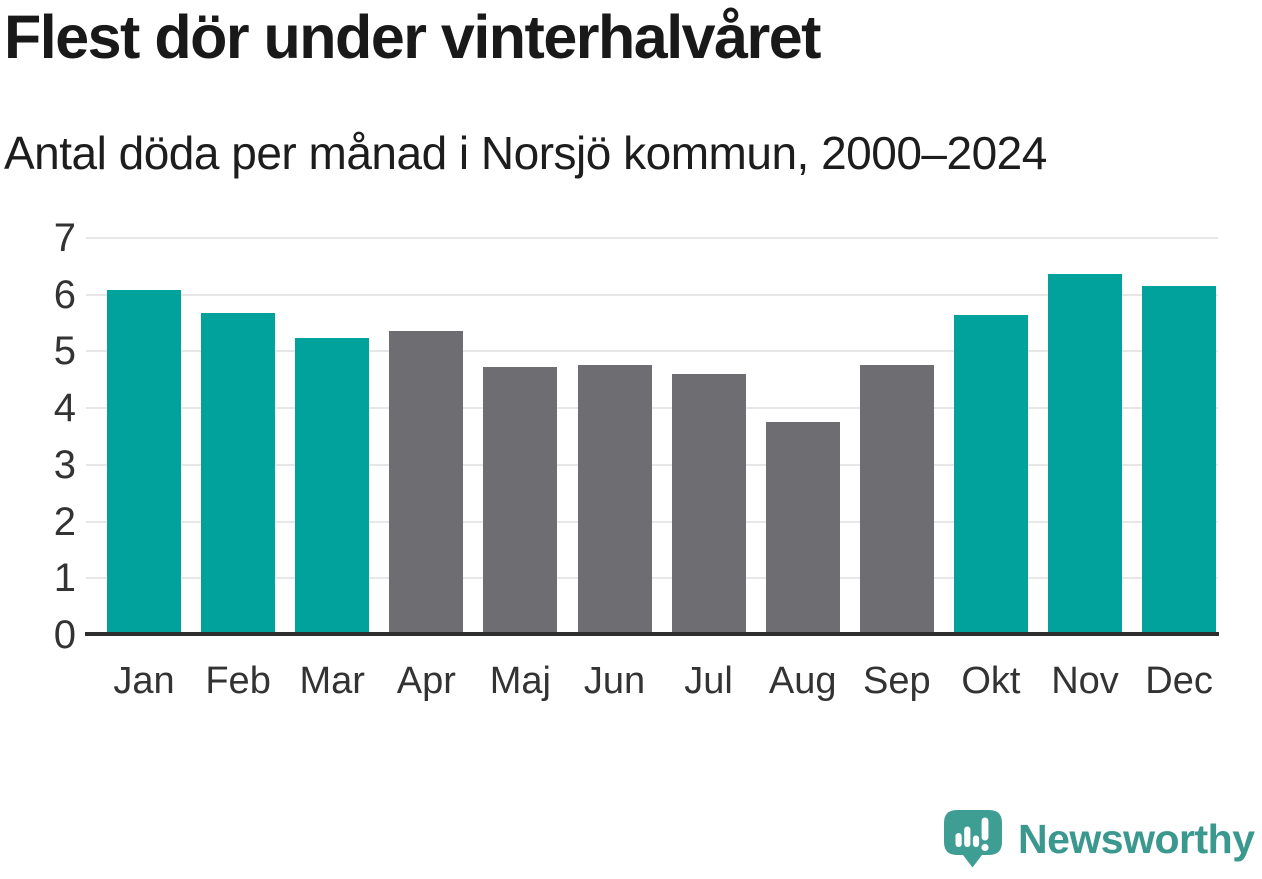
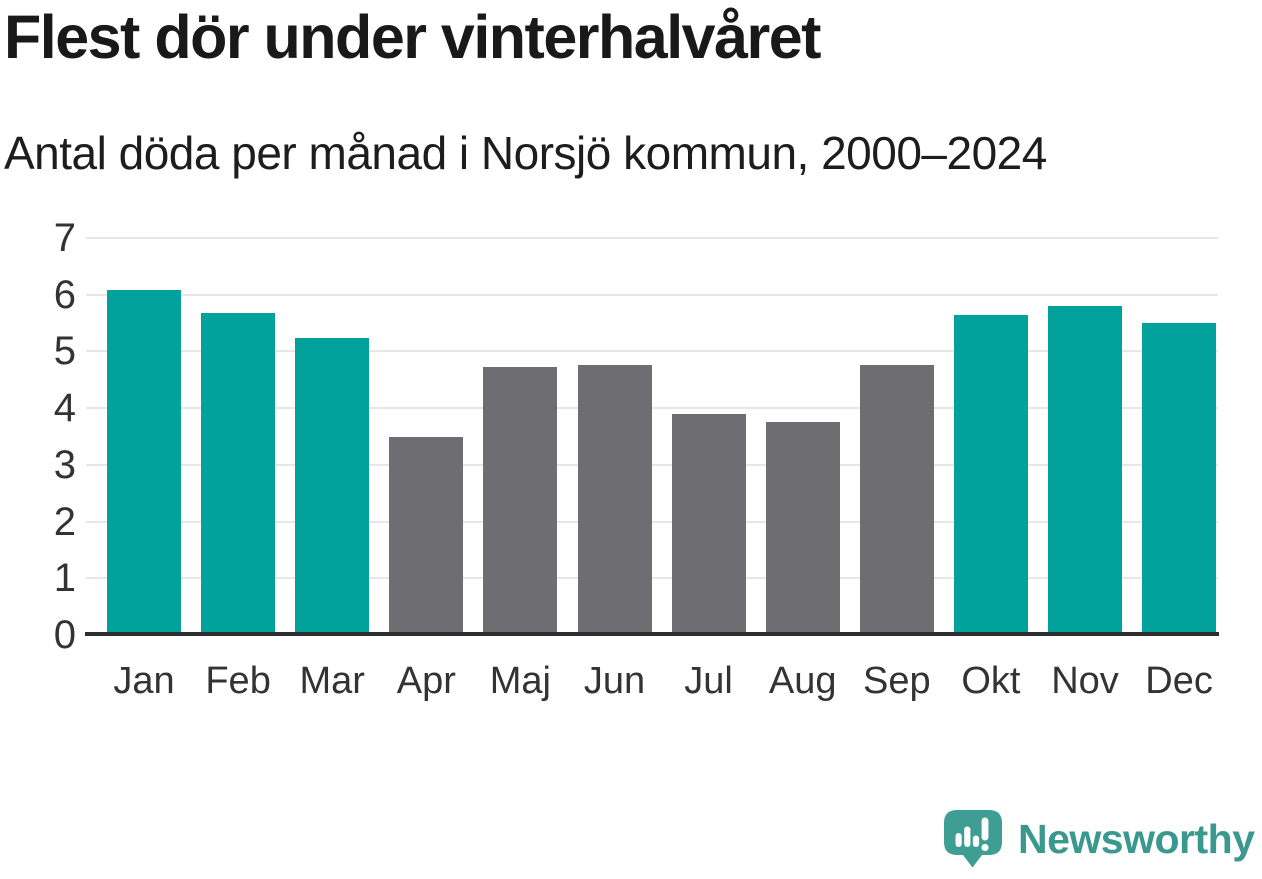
Apr: 5.4 -> 3.5
Jul: 4.6 -> 3.9
Nov: 6.4 -> 5.8
Dec: 6.2 -> 5.5
